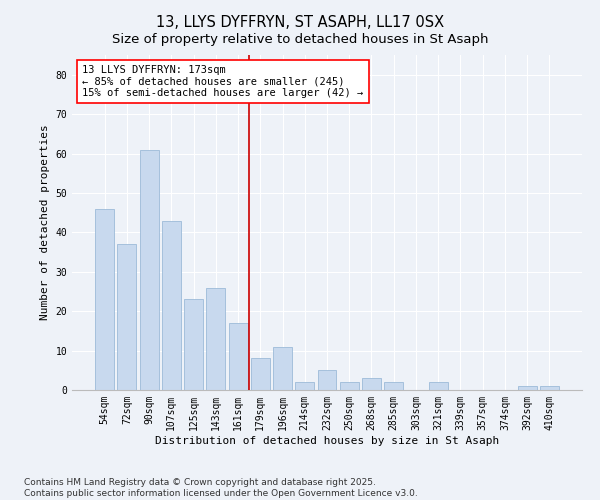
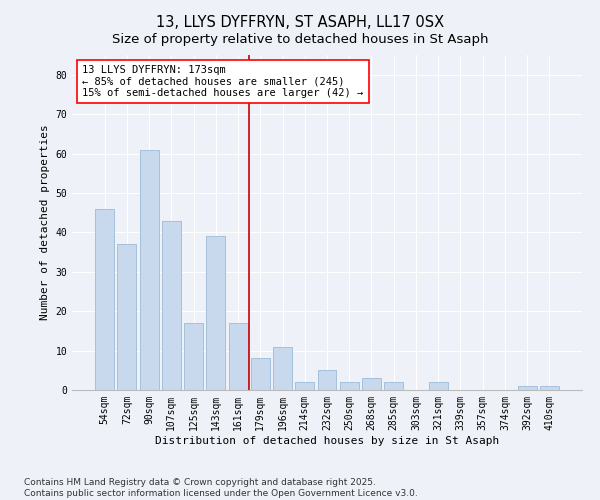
125sqm: 23 -> 17
143sqm: 26 -> 39
